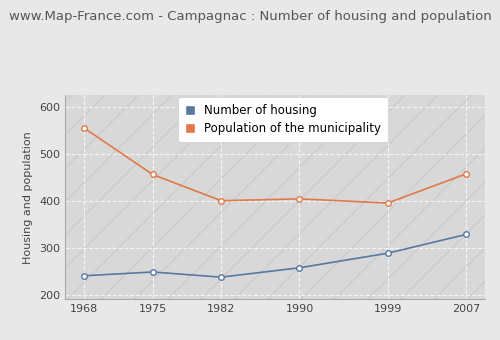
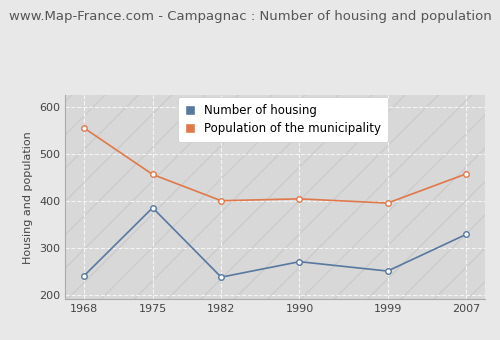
Number of housing/1975: 248 -> 385
Number of housing/1990: 257 -> 270
Number of housing/1999: 288 -> 250
